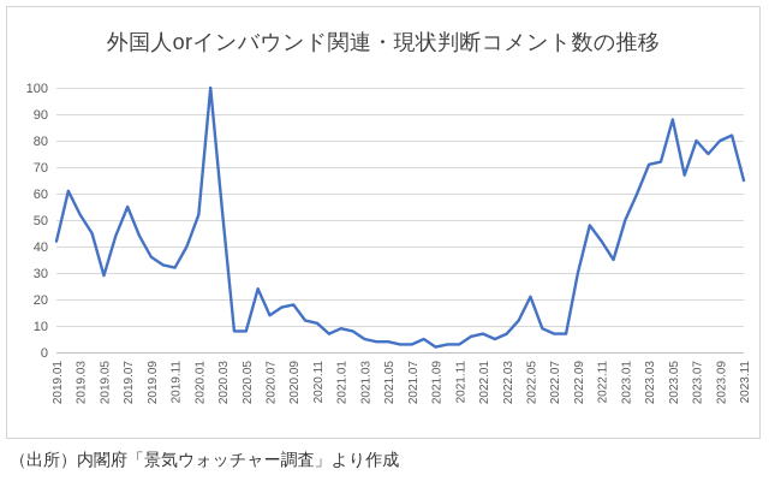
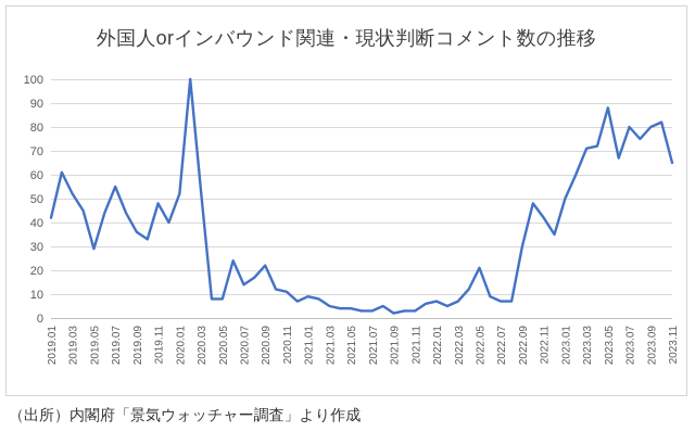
2019.11: 32 -> 48
2020.09: 18 -> 22
